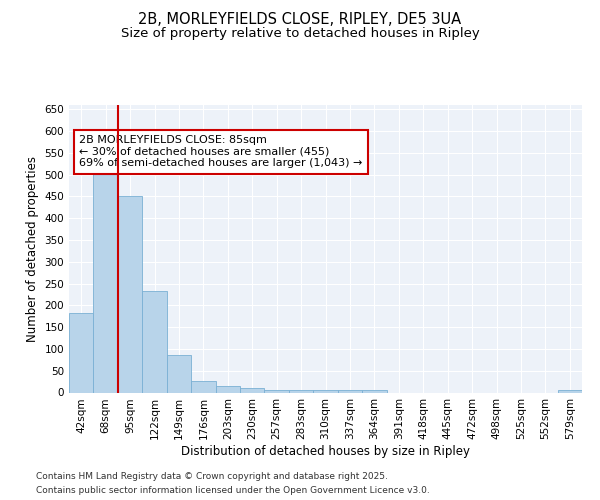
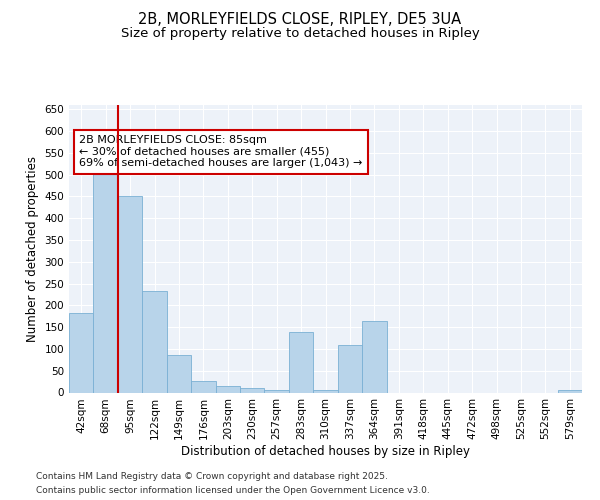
283sqm: 5 -> 140
337sqm: 5 -> 110
364sqm: 5 -> 165
